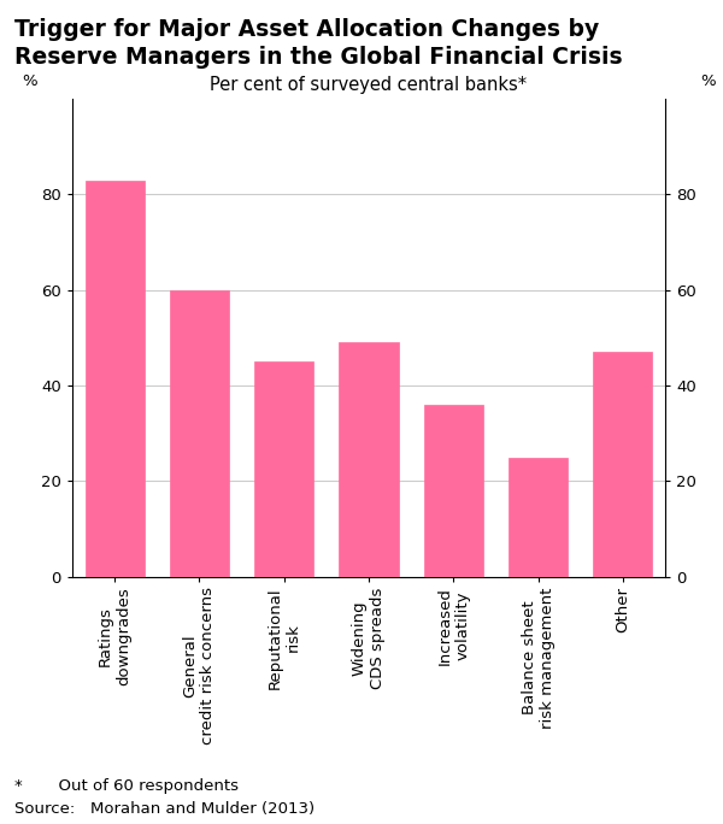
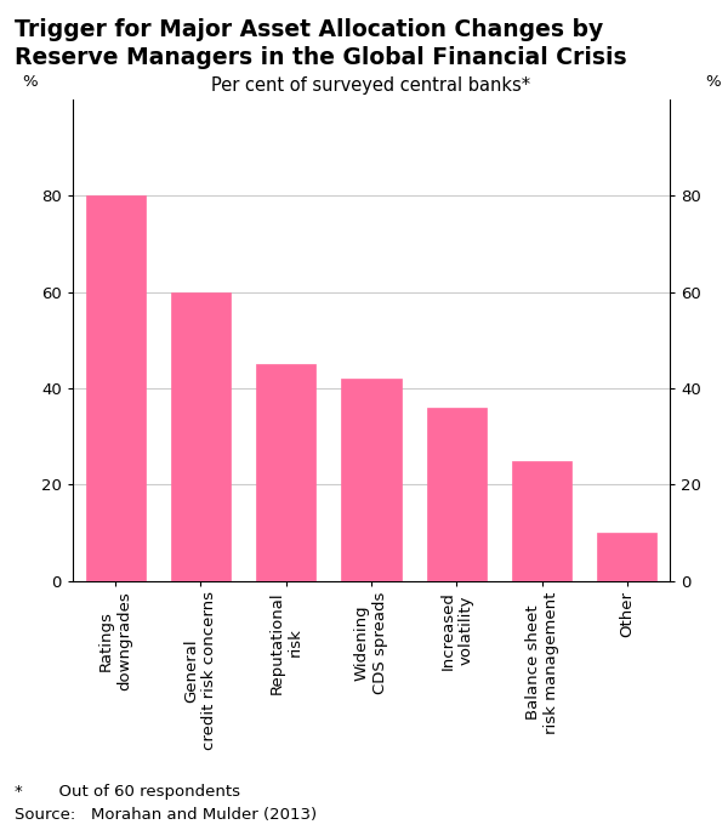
Ratings downgrades: 83 -> 80
Widening CDS spreads: 49 -> 42
Other: 47 -> 10
